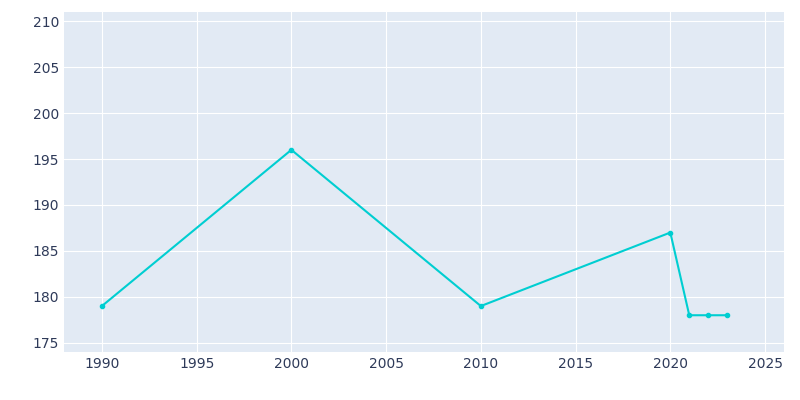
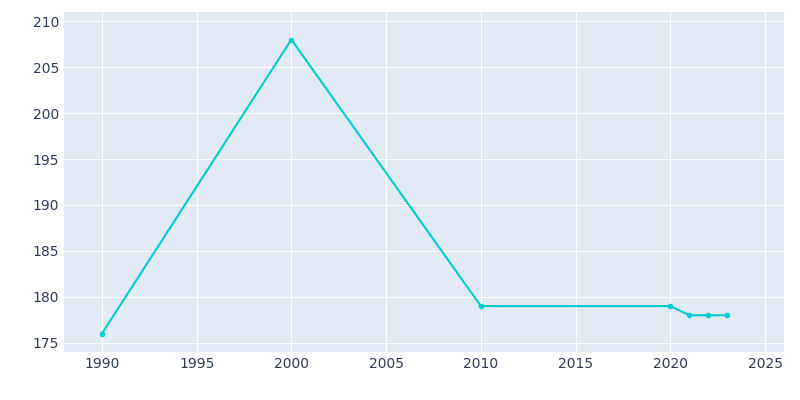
1990: 179 -> 176
2000: 196 -> 208
2020: 187 -> 179
